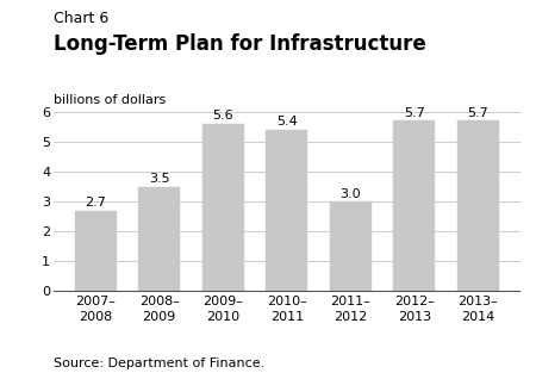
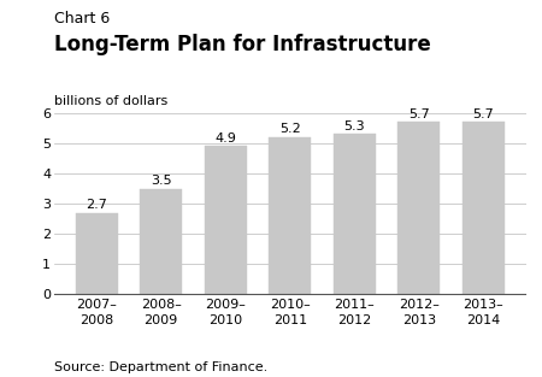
2009– 2010: 5.6 -> 4.9
2010– 2011: 5.4 -> 5.2
2011– 2012: 3.0 -> 5.3
